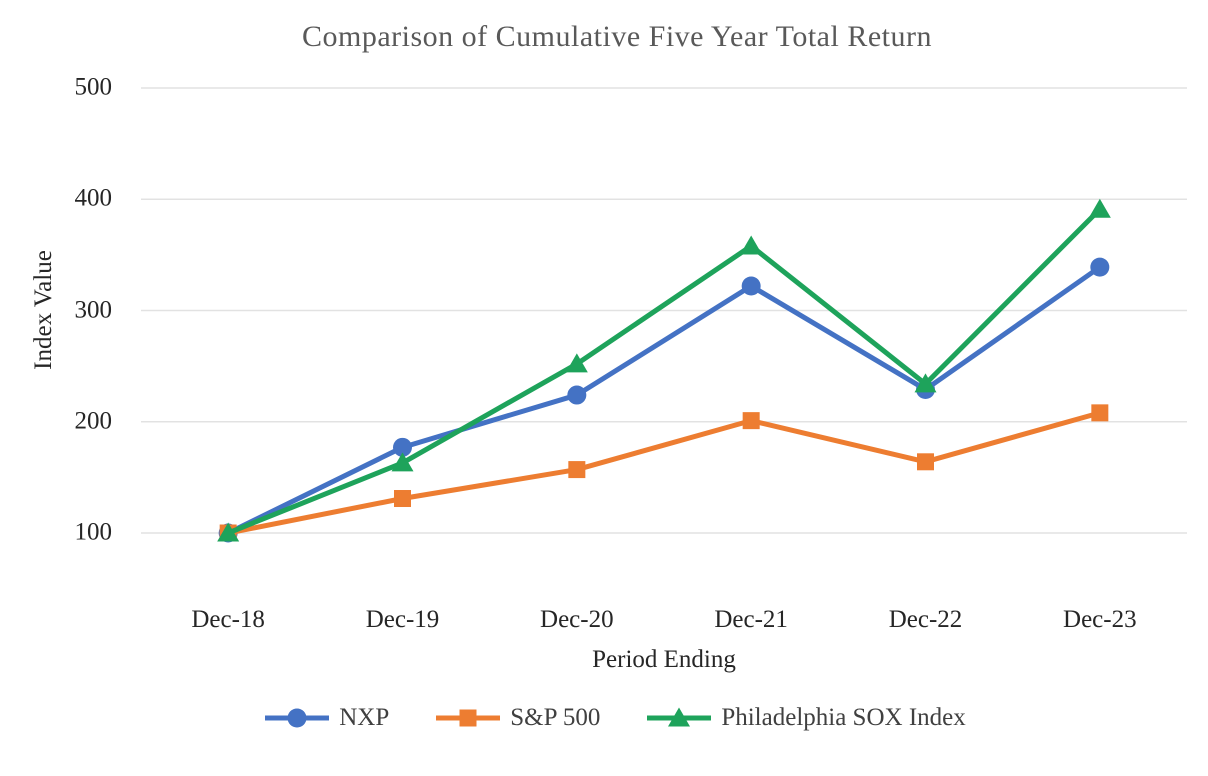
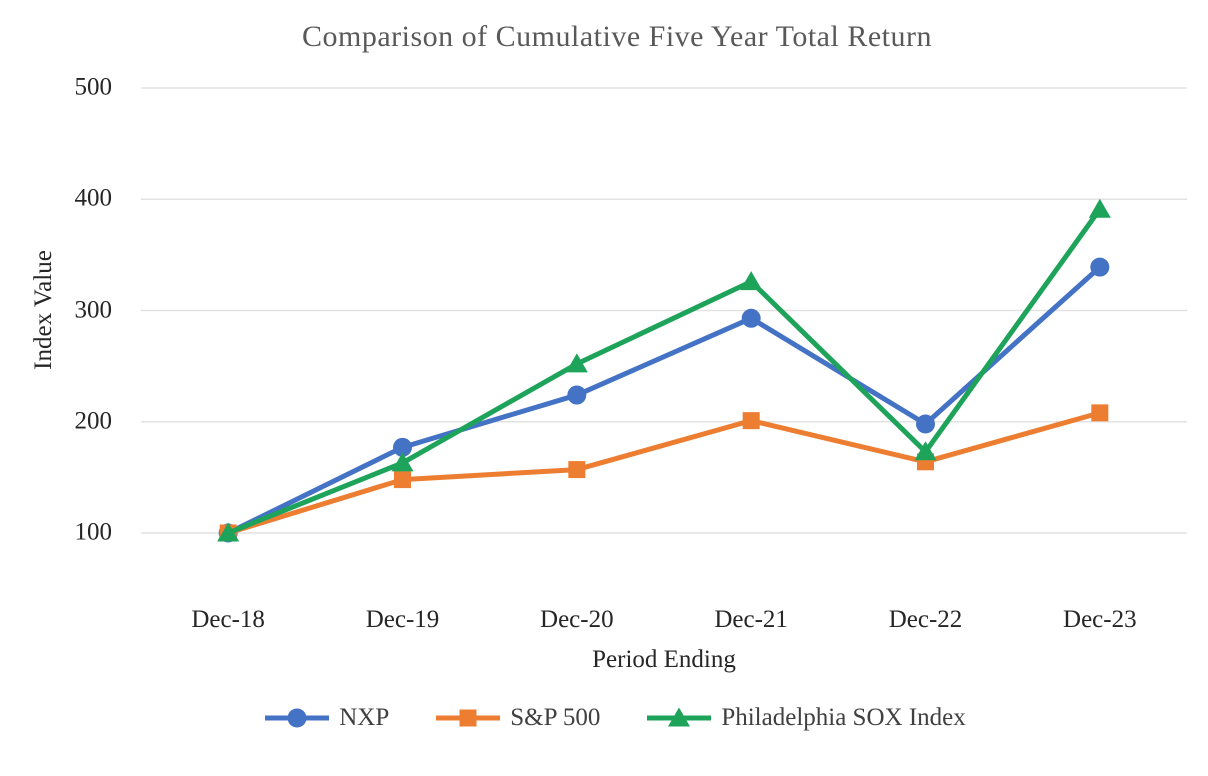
S&P 500/Dec-19: 131 -> 148
NXP/Dec-21: 322 -> 293
Philadelphia SOX Index/Dec-21: 358 -> 326
NXP/Dec-22: 229 -> 198
Philadelphia SOX Index/Dec-22: 234 -> 173
